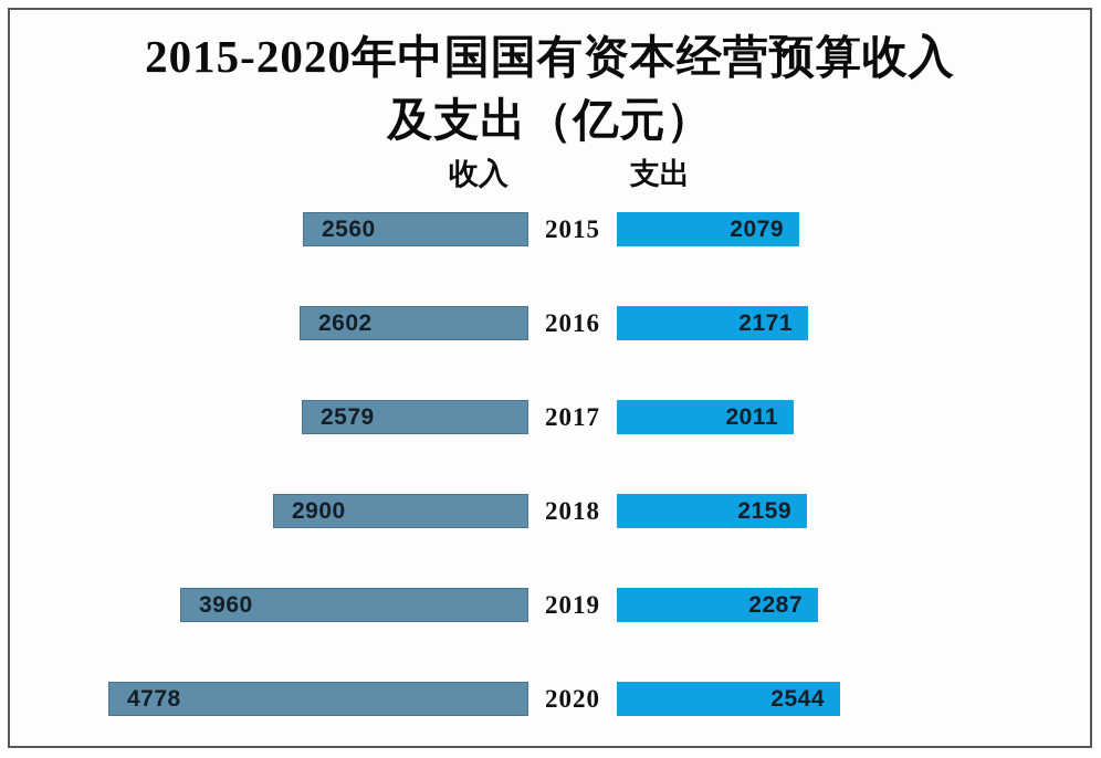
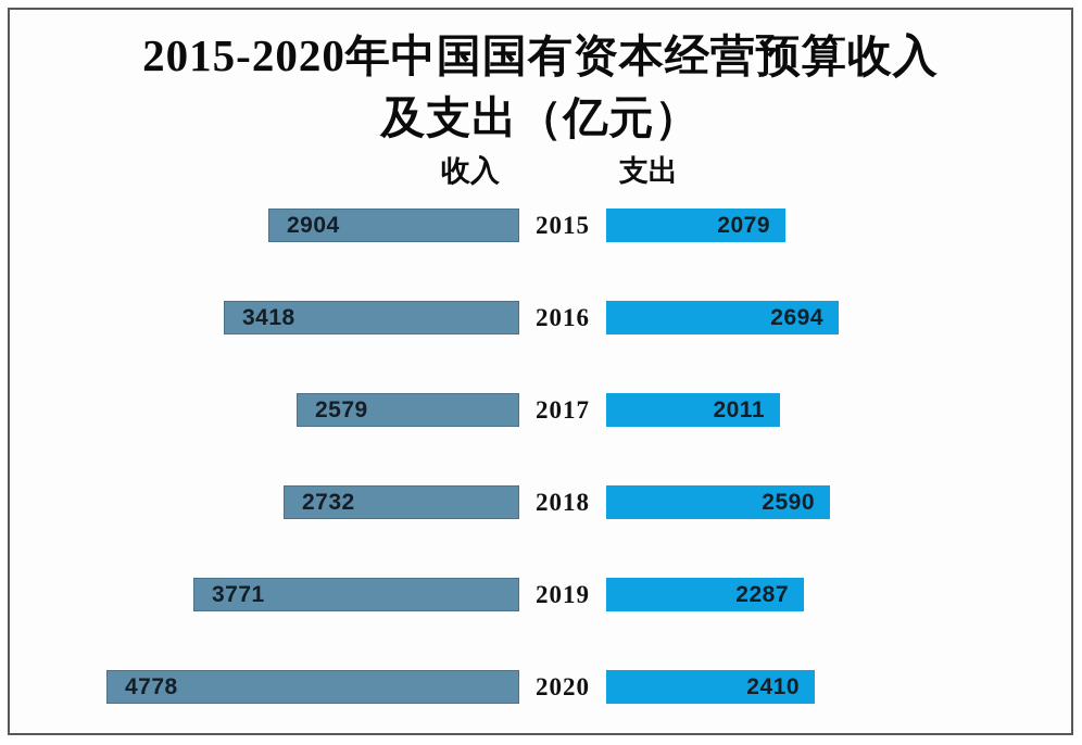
收入/2015: 2560 -> 2904
收入/2016: 2602 -> 3418
支出/2016: 2171 -> 2694
收入/2018: 2900 -> 2732
支出/2018: 2159 -> 2590
收入/2019: 3960 -> 3771
支出/2020: 2544 -> 2410
